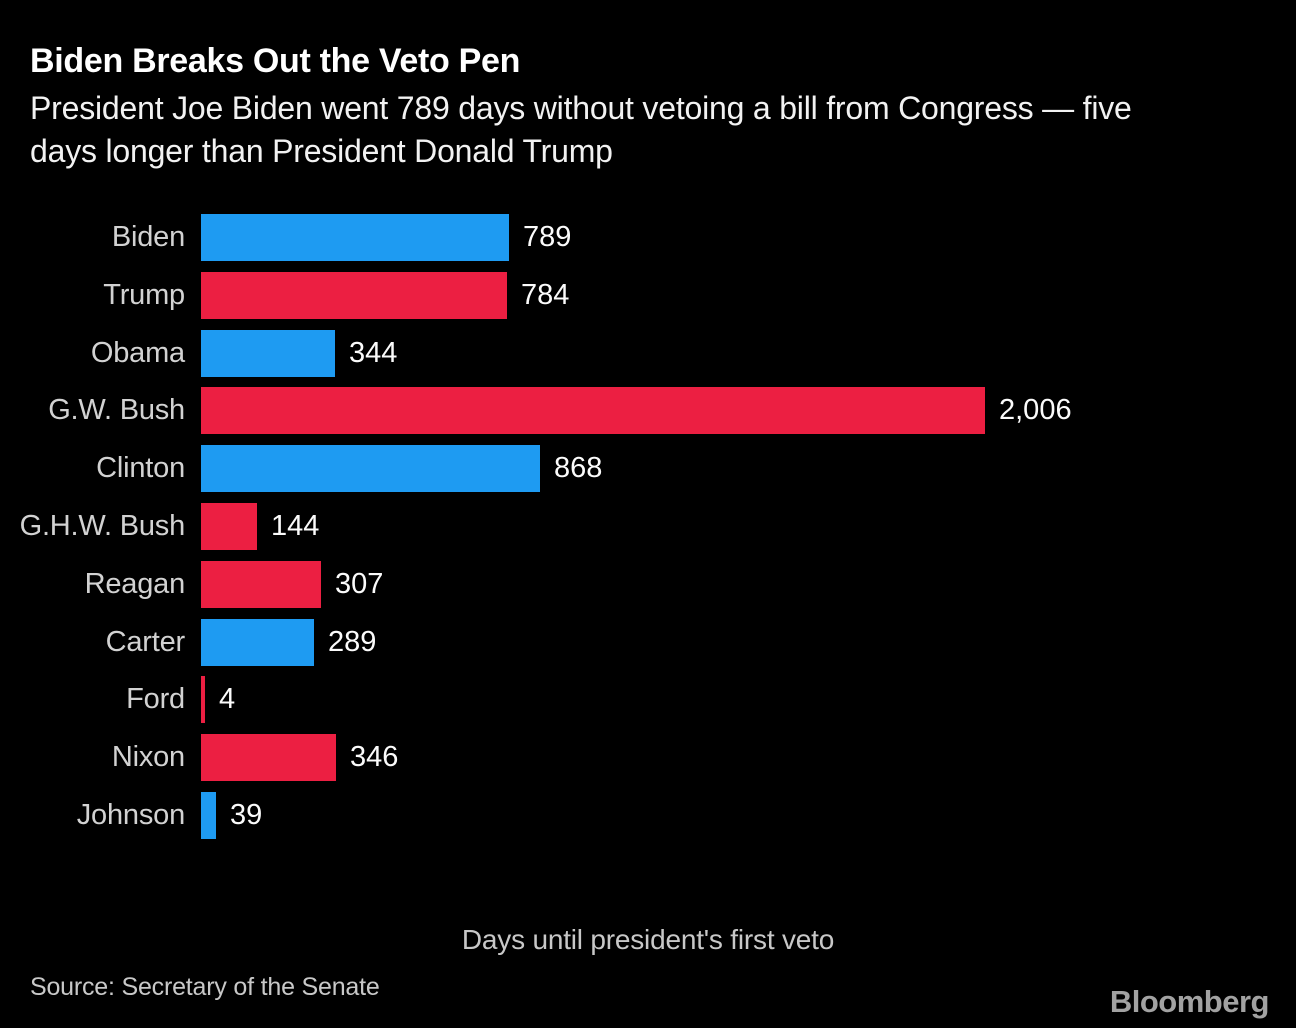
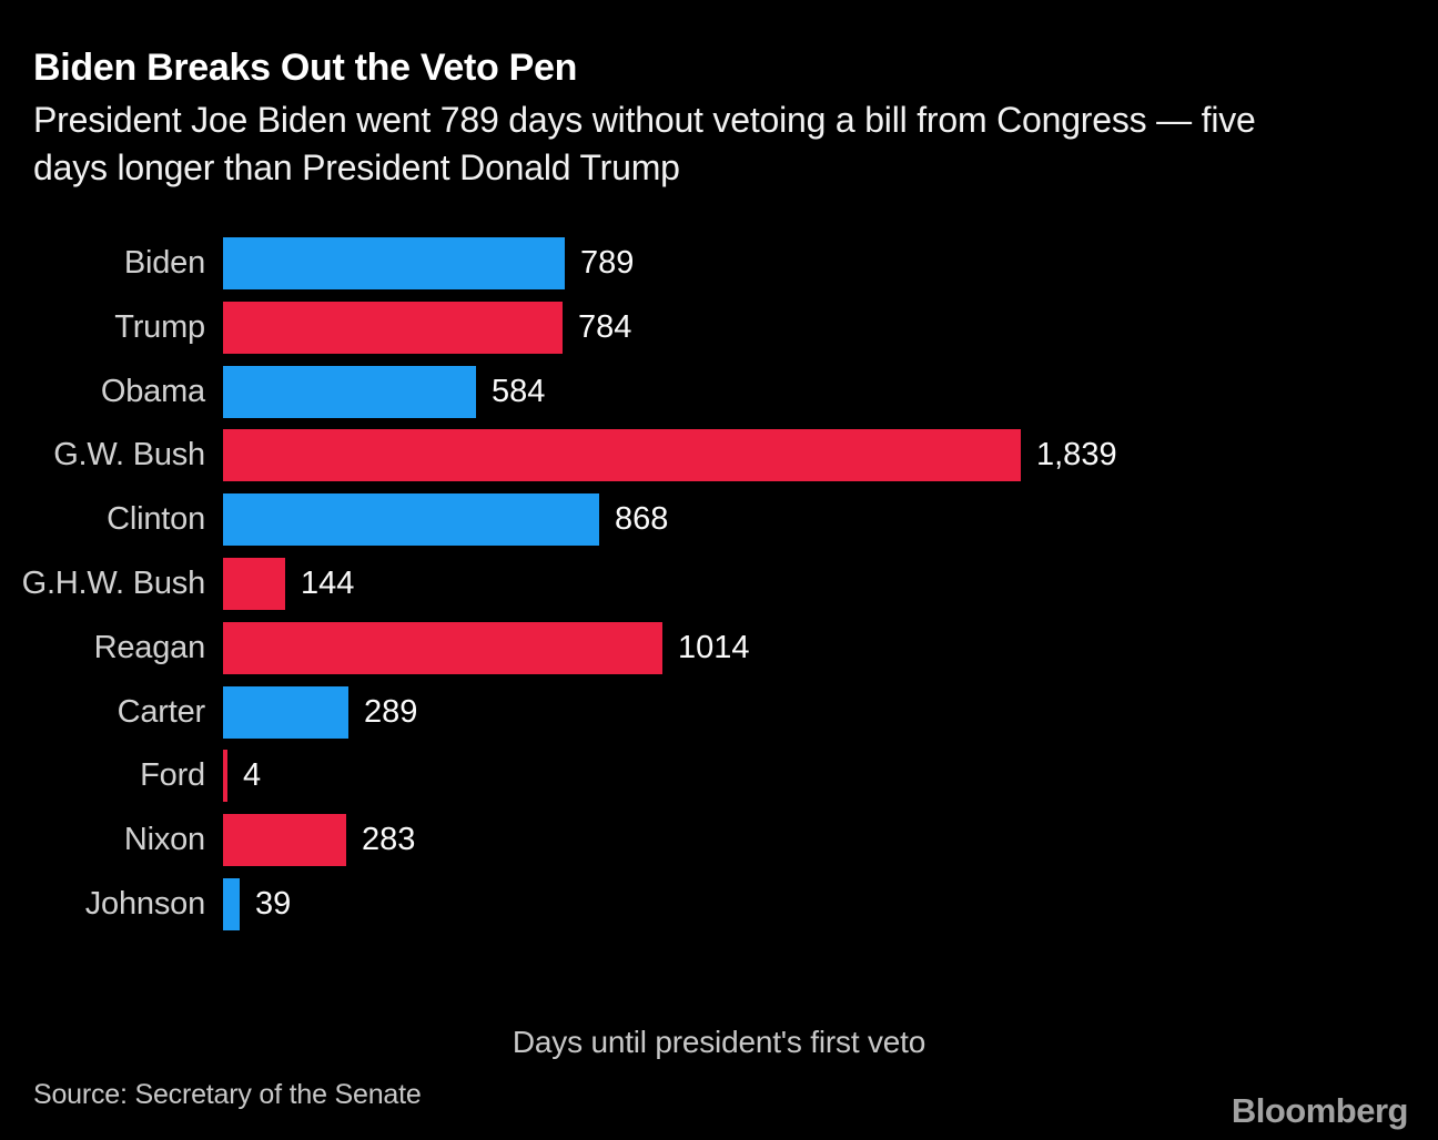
Obama: 344 -> 584
G.W. Bush: 2,006 -> 1,839
Reagan: 307 -> 1014
Nixon: 346 -> 283
